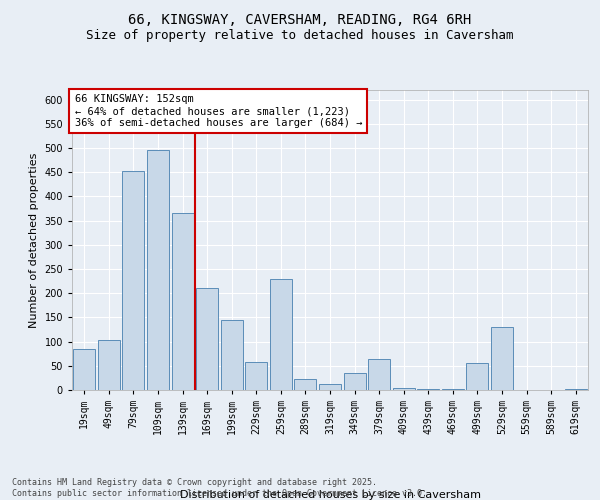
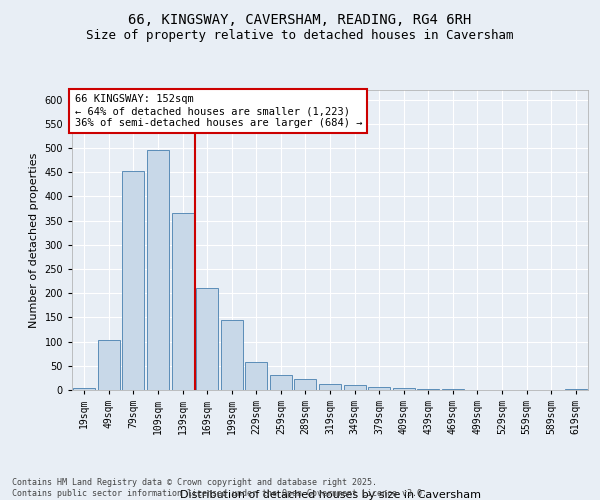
19sqm: 85 -> 5
259sqm: 230 -> 30
349sqm: 35 -> 10
379sqm: 65 -> 7
499sqm: 55 -> 1
529sqm: 130 -> 1
